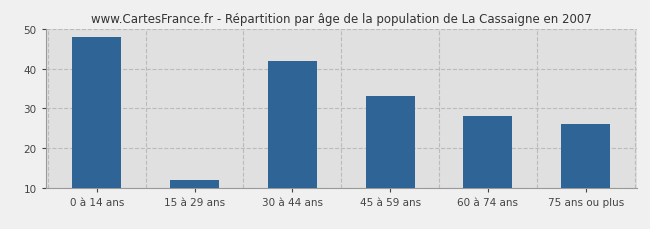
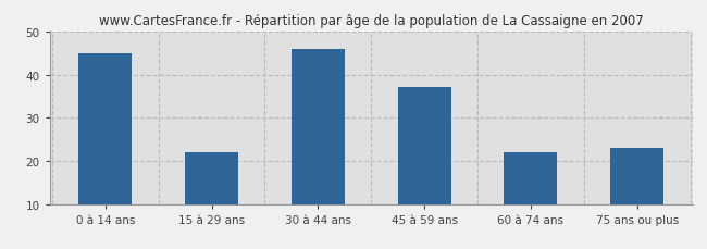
0 à 14 ans: 48 -> 45
15 à 29 ans: 12 -> 22
30 à 44 ans: 42 -> 46
45 à 59 ans: 33 -> 37
60 à 74 ans: 28 -> 22
75 ans ou plus: 26 -> 23
